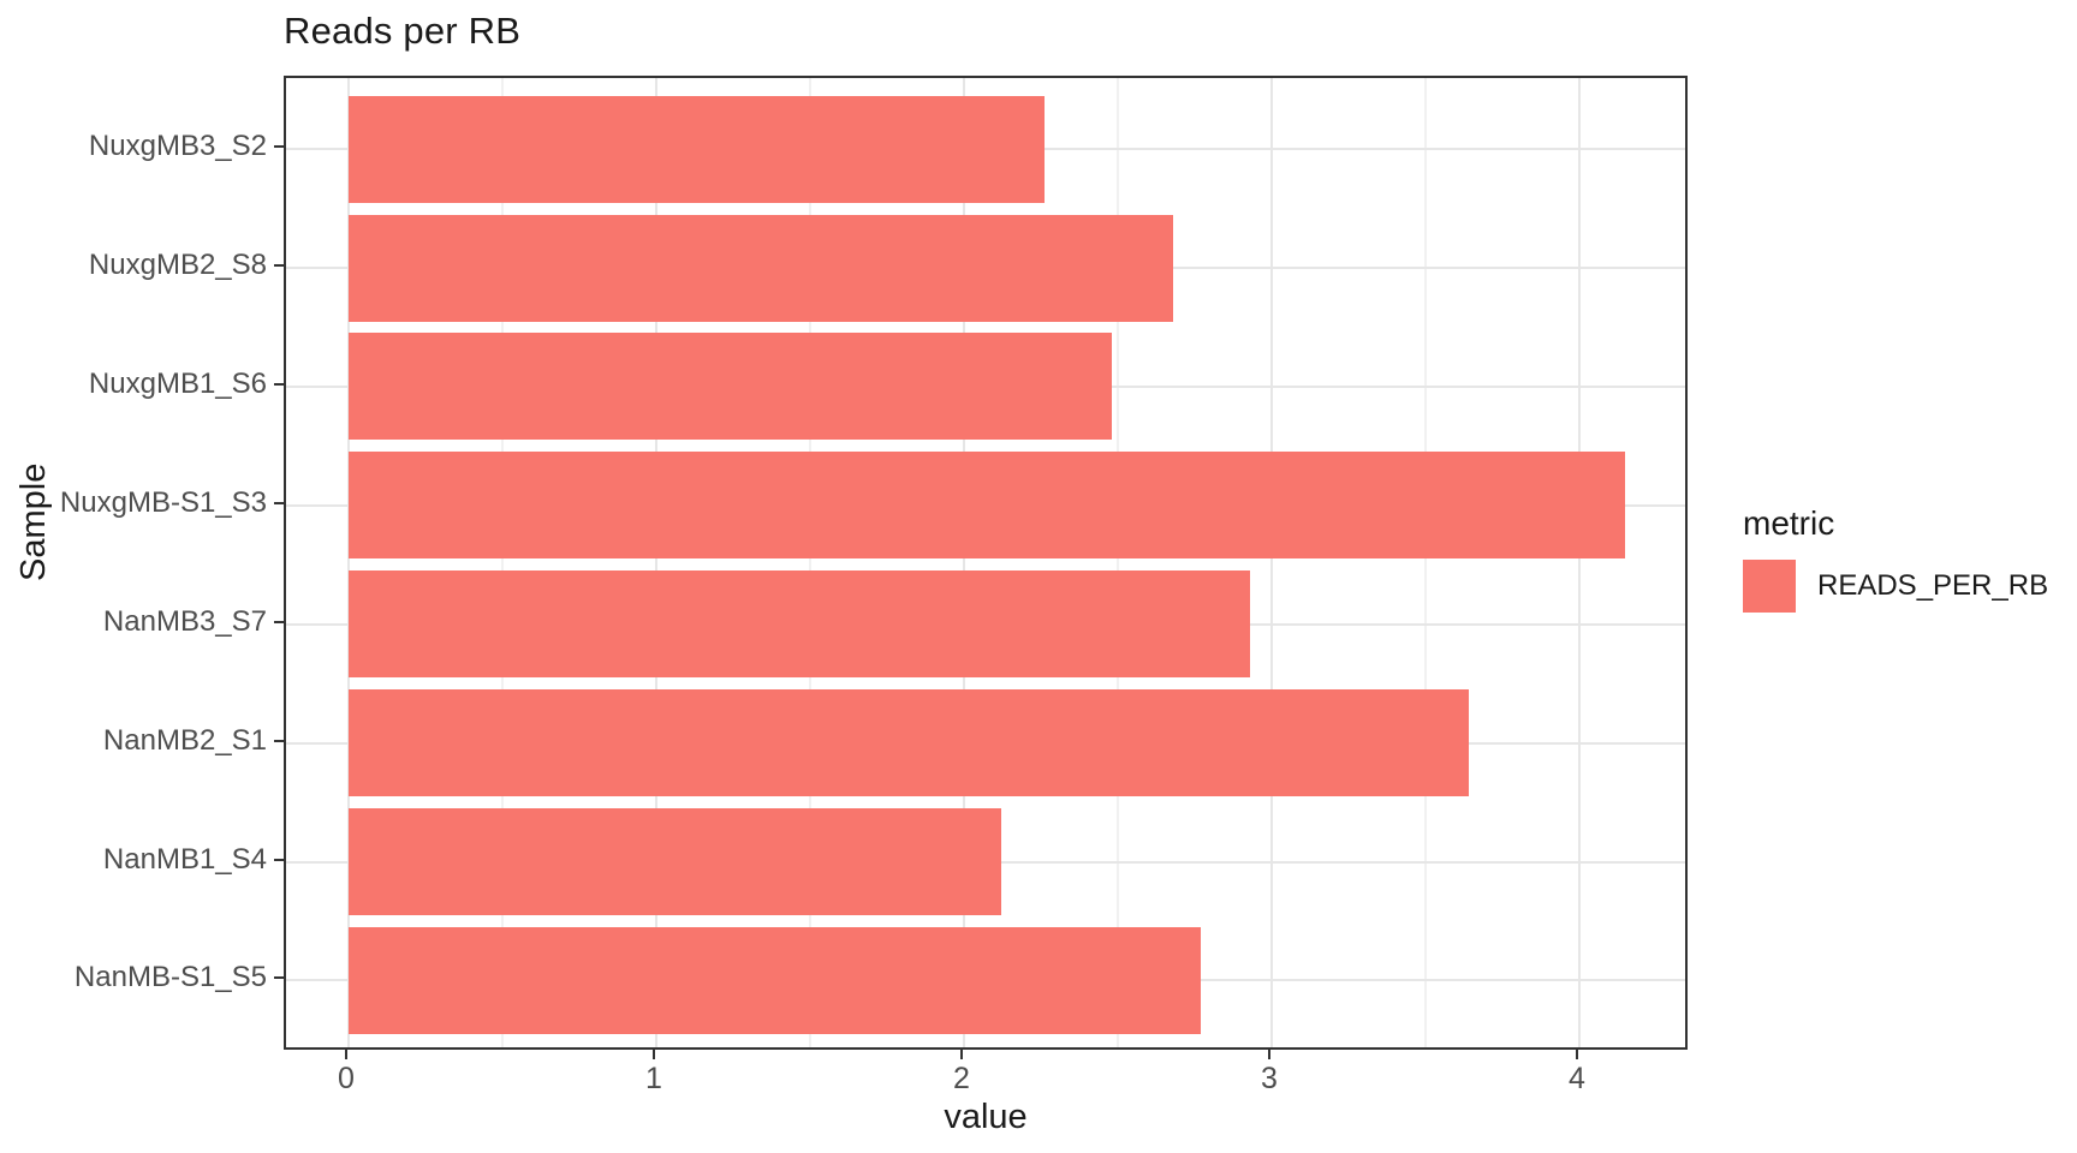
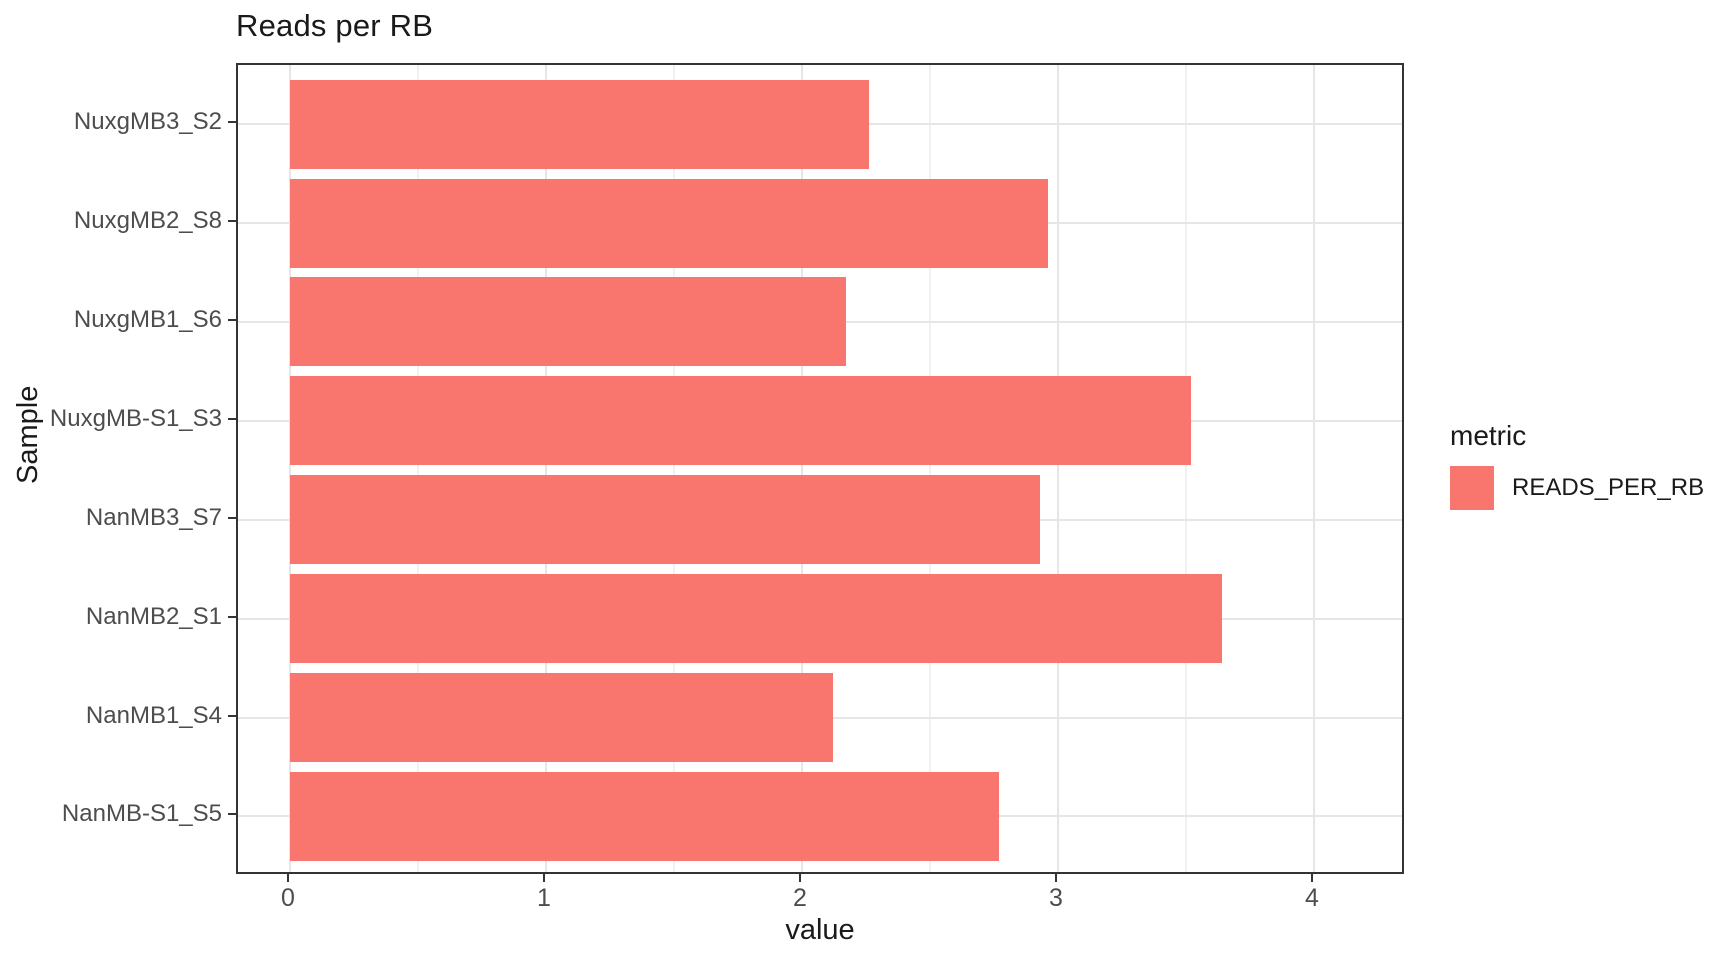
NuxgMB2_S8: 2.68 -> 2.96
NuxgMB1_S6: 2.48 -> 2.17
NuxgMB-S1_S3: 4.15 -> 3.52
